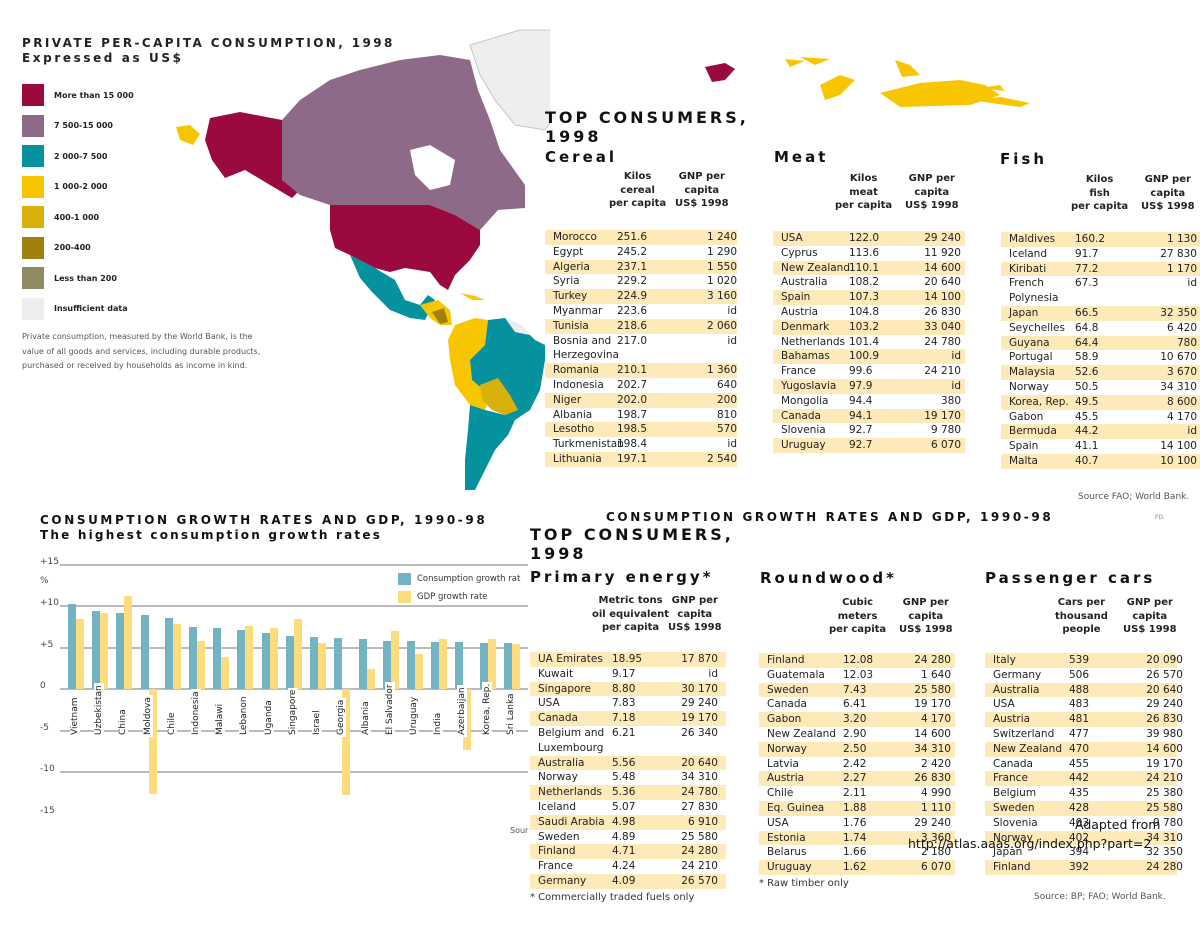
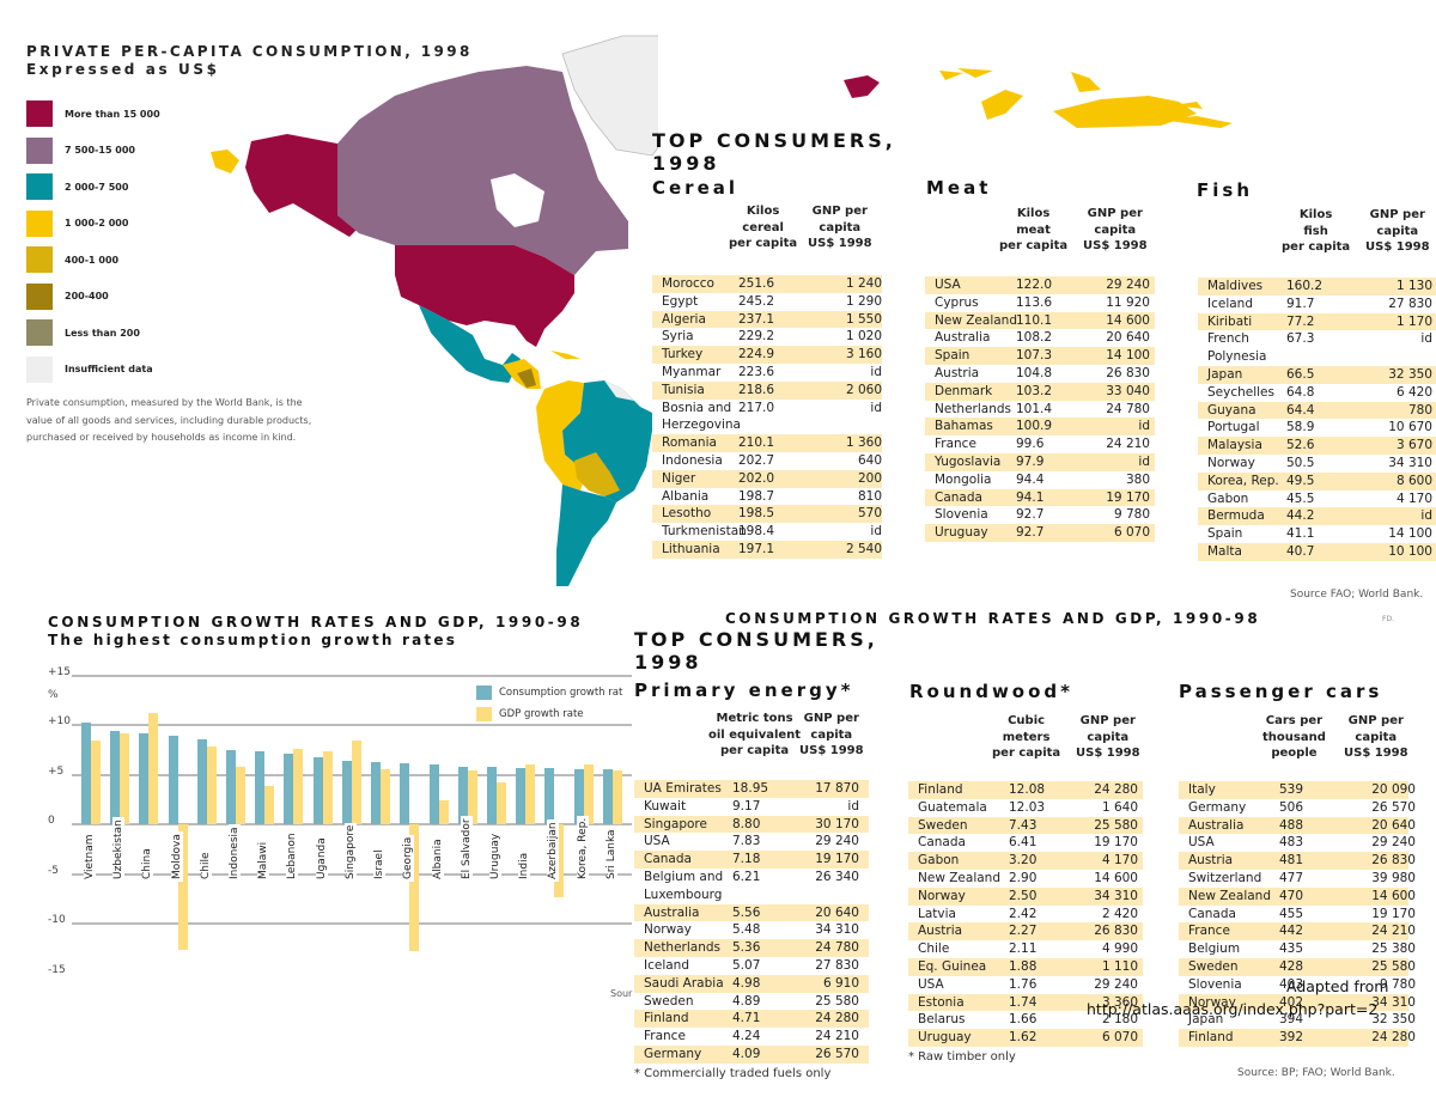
GDP growth rate/El Salvador: 7 -> 5
